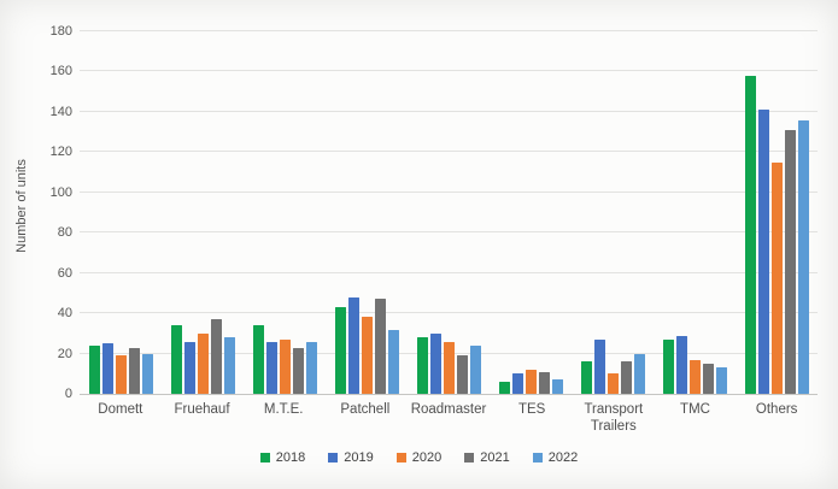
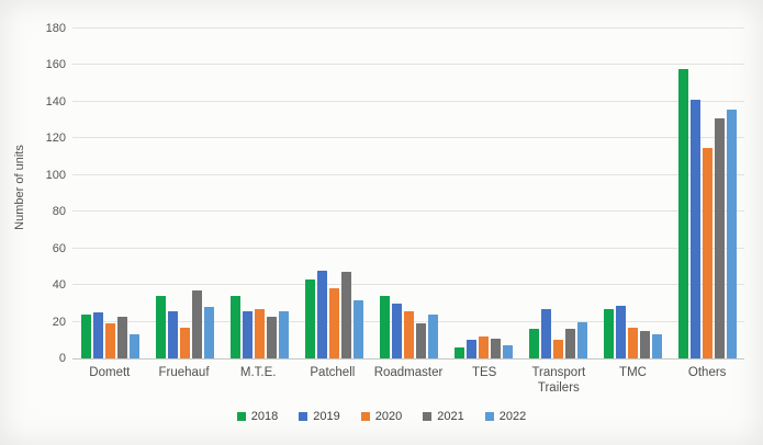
2022/Domett: 20 -> 13
2020/Fruehauf: 30 -> 17
2018/Roadmaster: 28 -> 34
